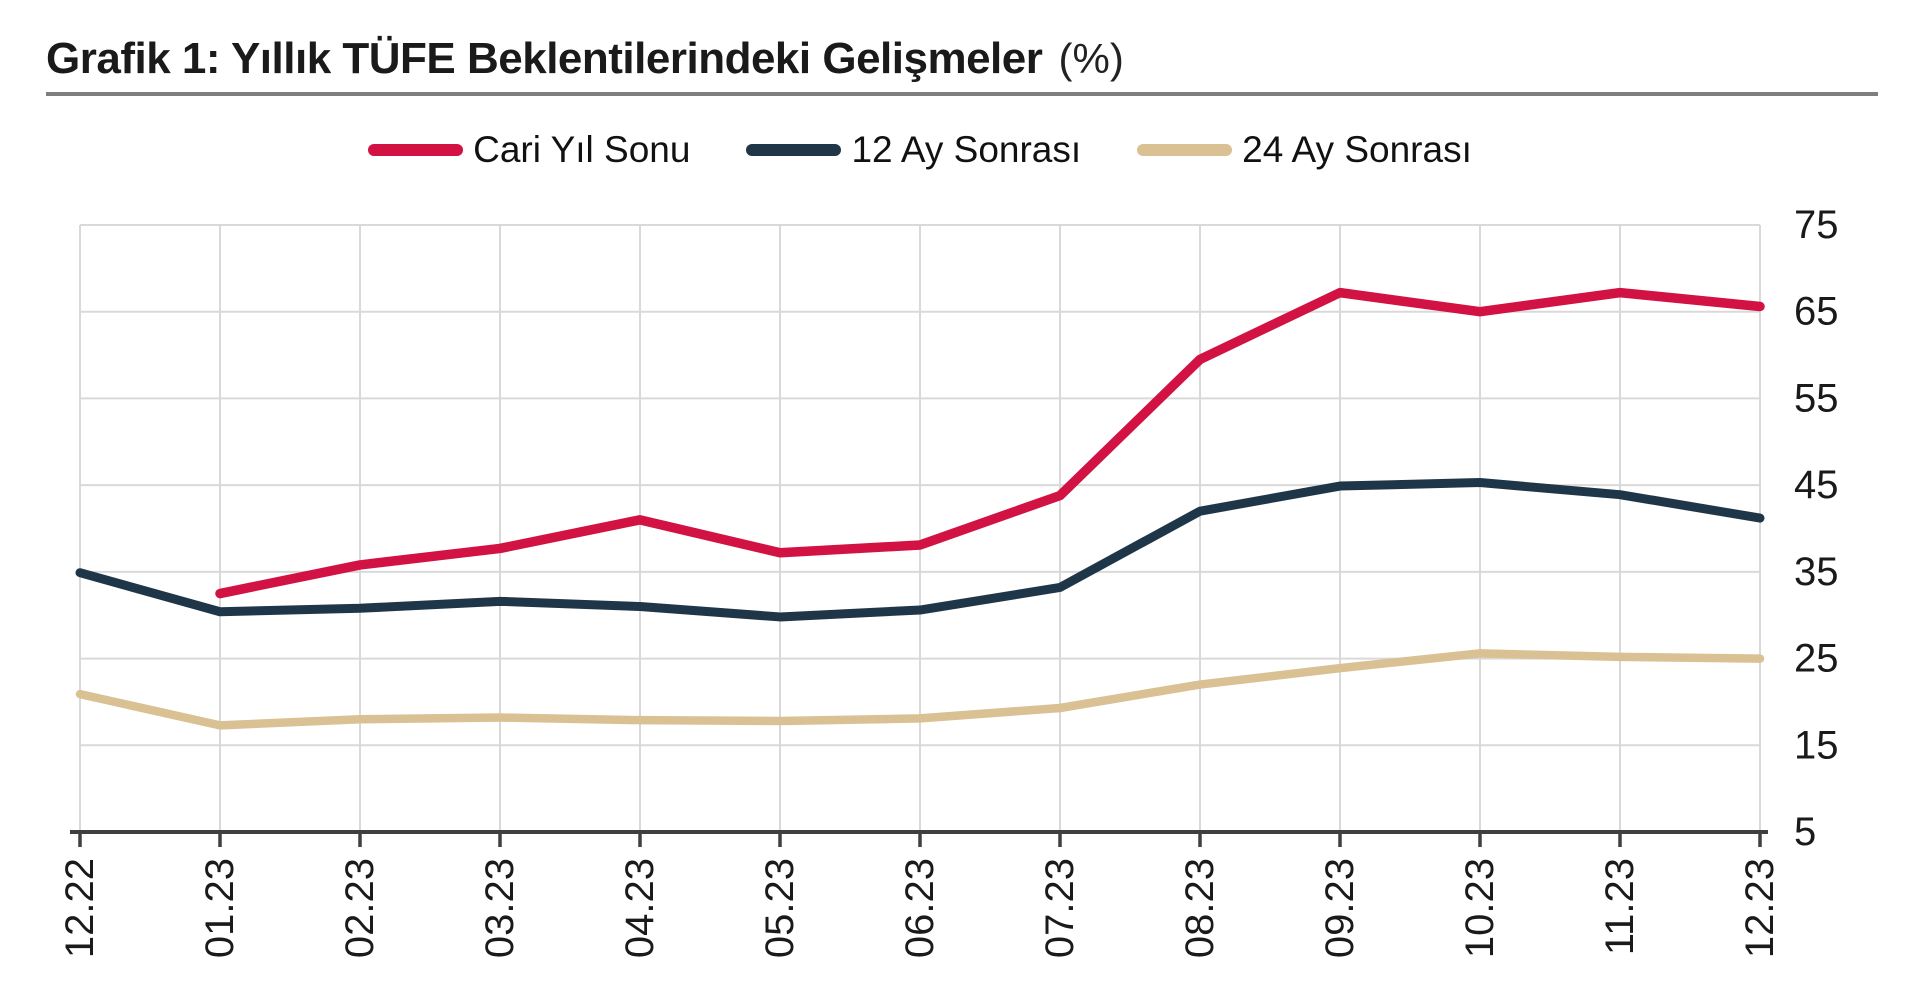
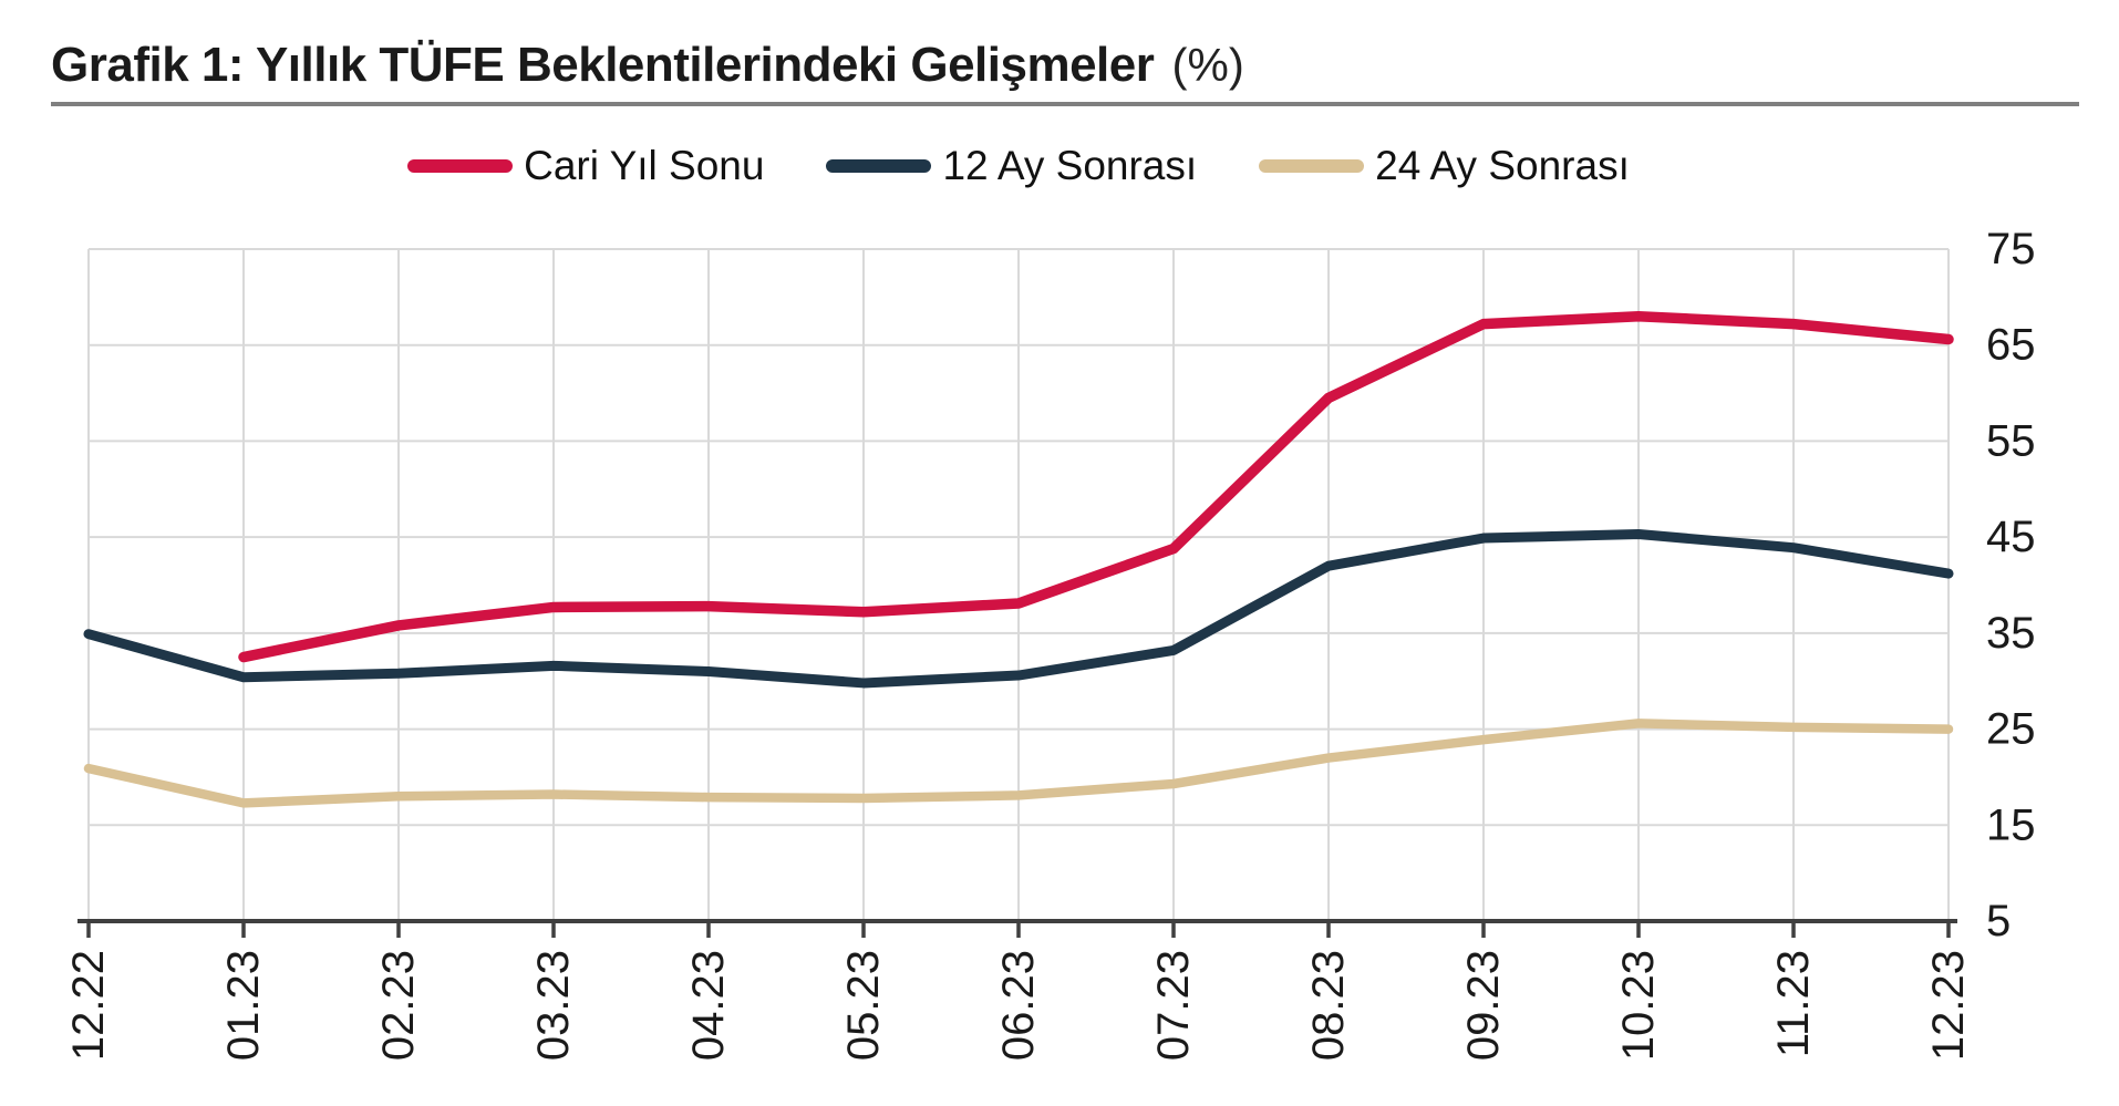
Cari Yıl Sonu/04.23: 41 -> 38
Cari Yıl Sonu/10.23: 65 -> 68
